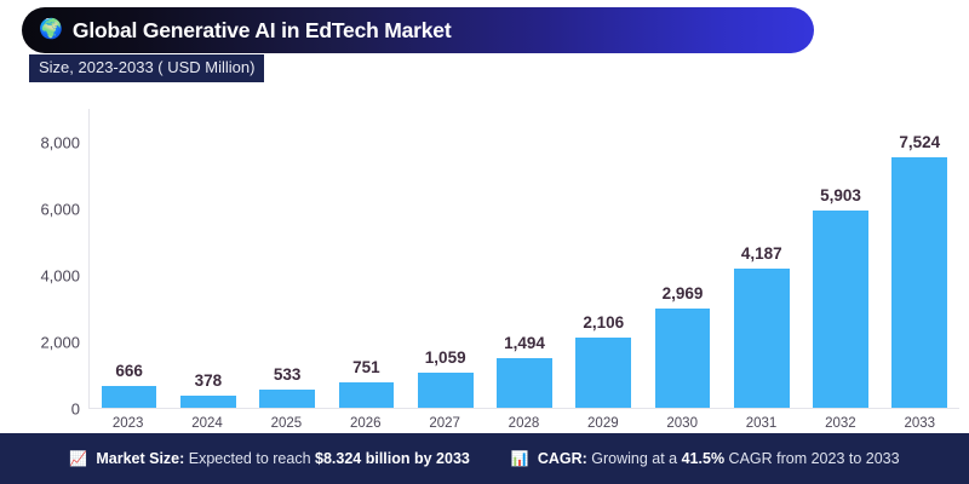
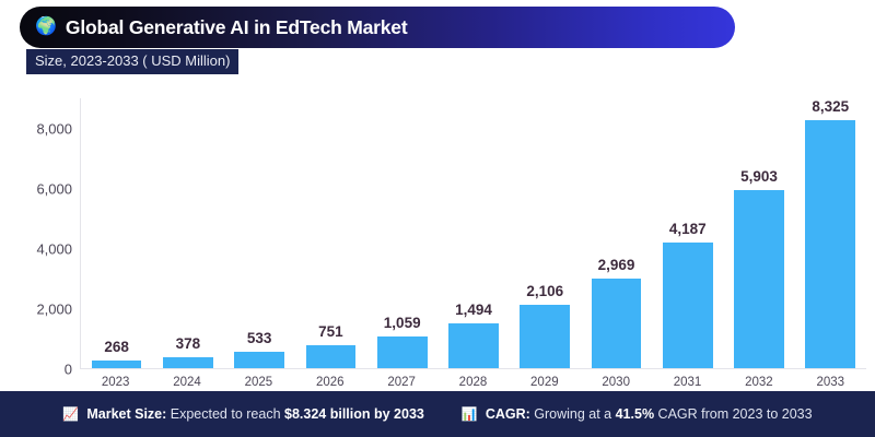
2023: 666 -> 268
2033: 7,524 -> 8,325
